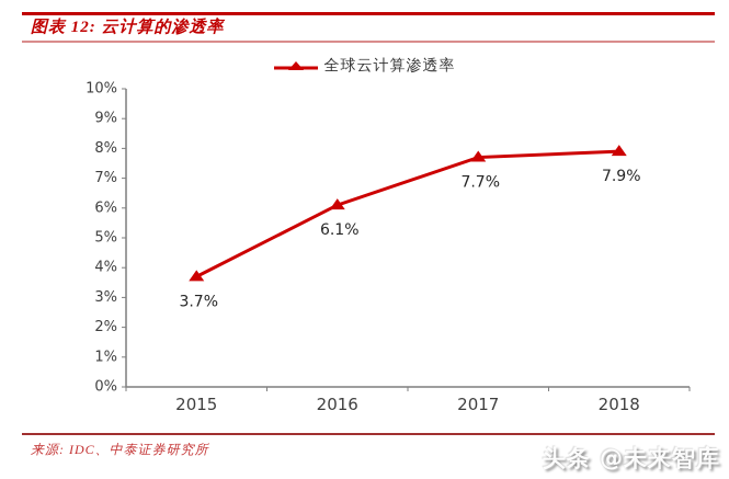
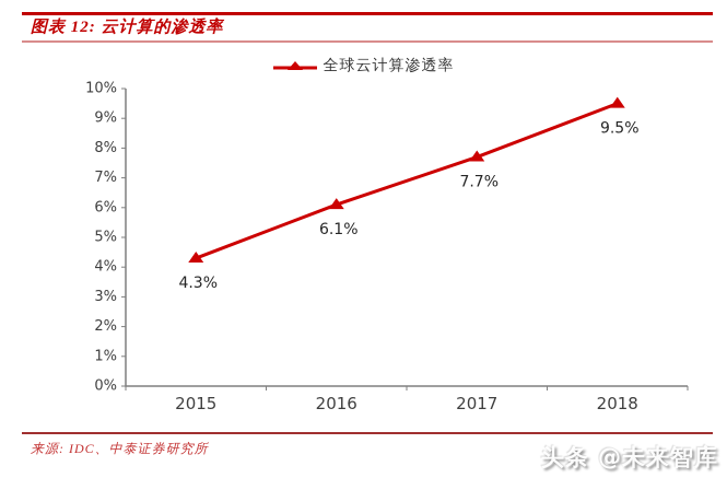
2015: 3.7% -> 4.3%
2018: 7.9% -> 9.5%
